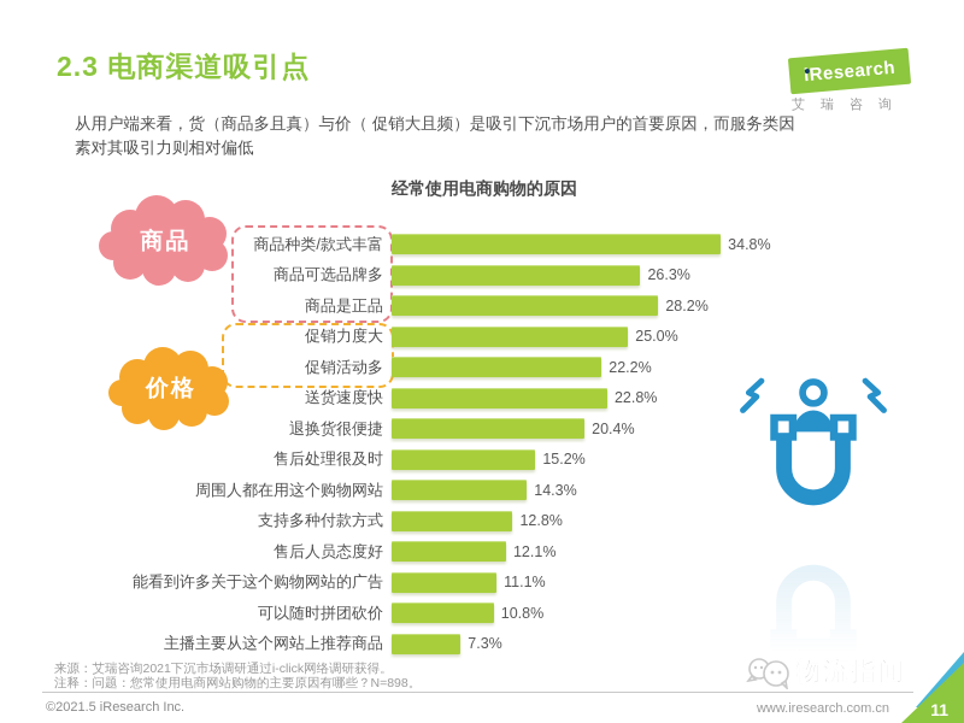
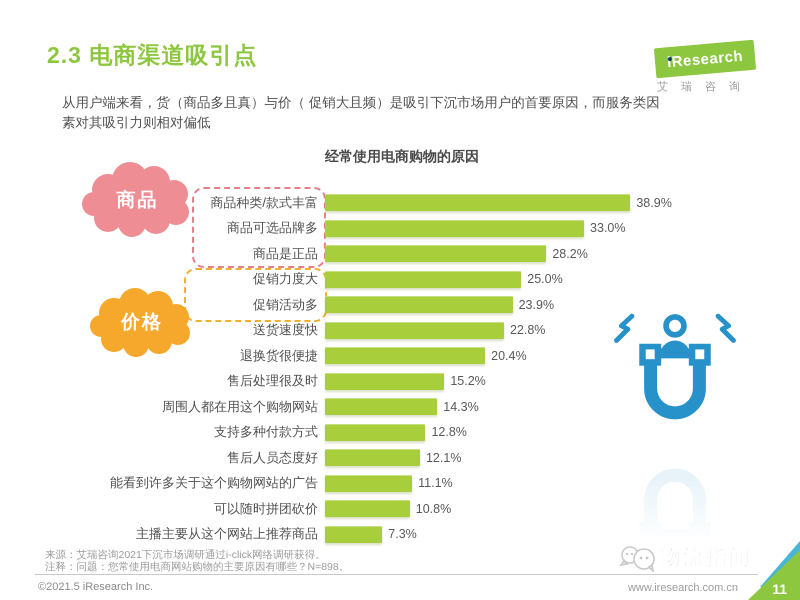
商品种类/款式丰富: 34.8% -> 38.9%
商品可选品牌多: 26.3% -> 33.0%
促销活动多: 22.2% -> 23.9%
